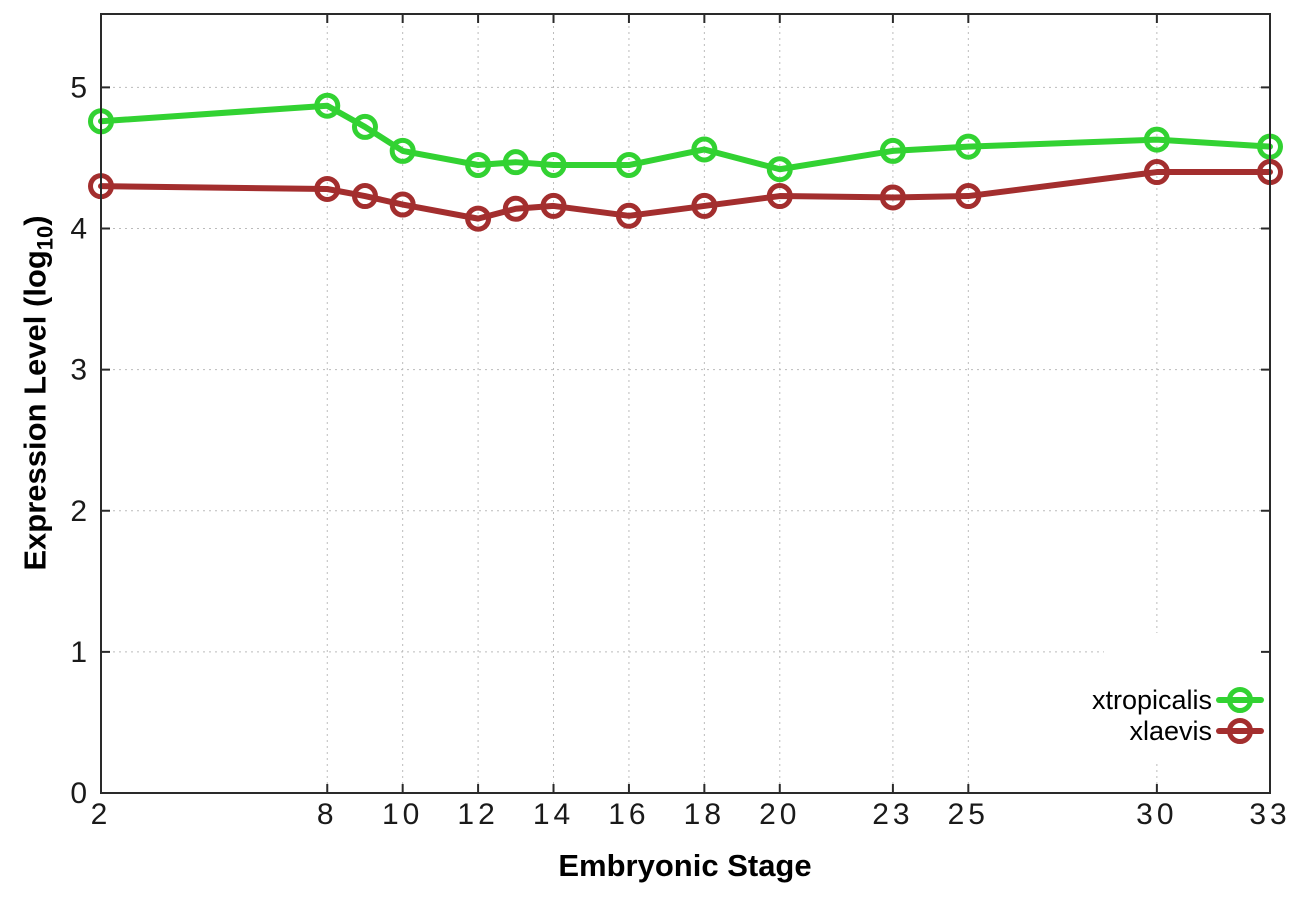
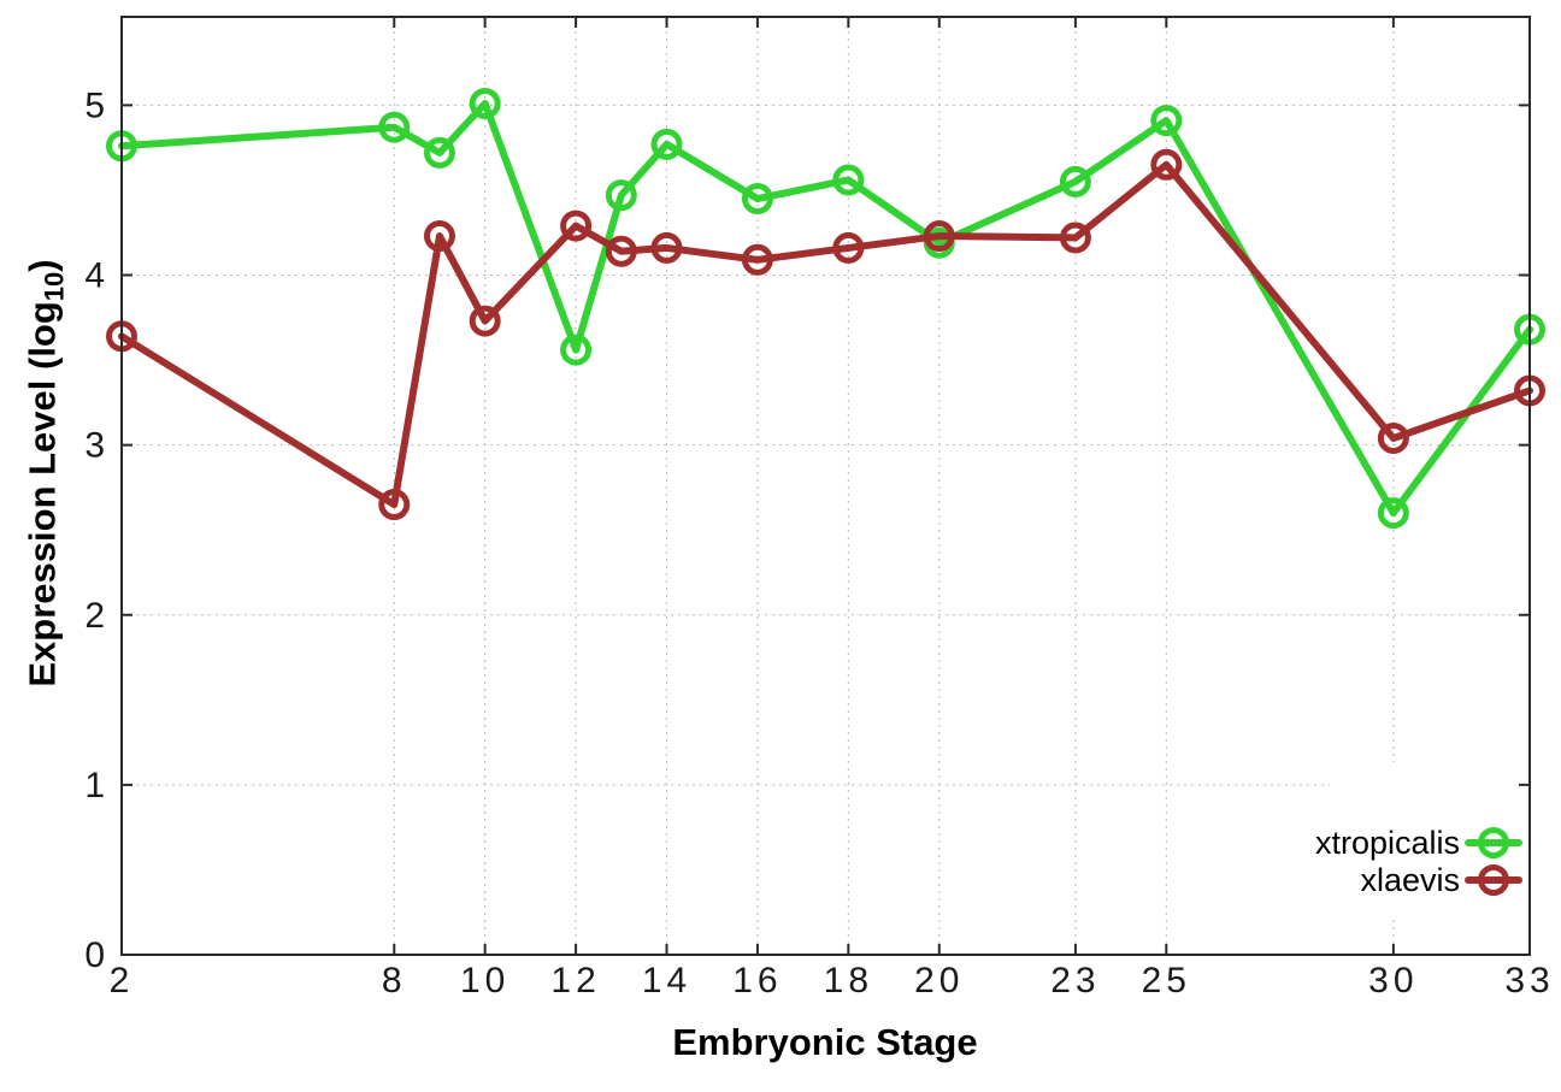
xlaevis/2: 4.30 -> 3.64
xlaevis/8: 4.28 -> 2.65
xtropicalis/10: 4.55 -> 5.01
xlaevis/10: 4.17 -> 3.73
xtropicalis/12: 4.45 -> 3.56
xlaevis/12: 4.07 -> 4.29
xtropicalis/14: 4.45 -> 4.77
xtropicalis/20: 4.42 -> 4.19
xtropicalis/25: 4.58 -> 4.91
xlaevis/25: 4.23 -> 4.65
xtropicalis/30: 4.63 -> 2.60
xlaevis/30: 4.40 -> 3.04
xtropicalis/33: 4.58 -> 3.68
xlaevis/33: 4.40 -> 3.32
